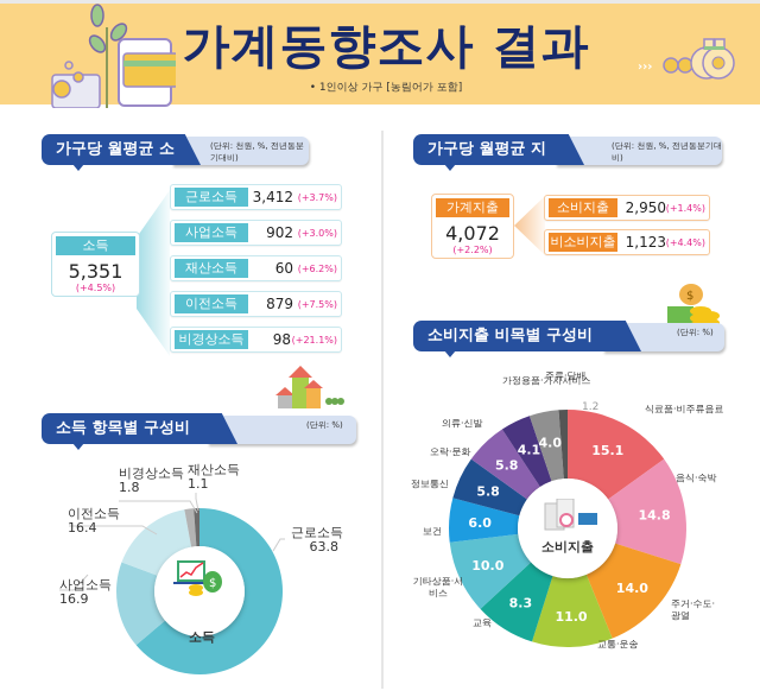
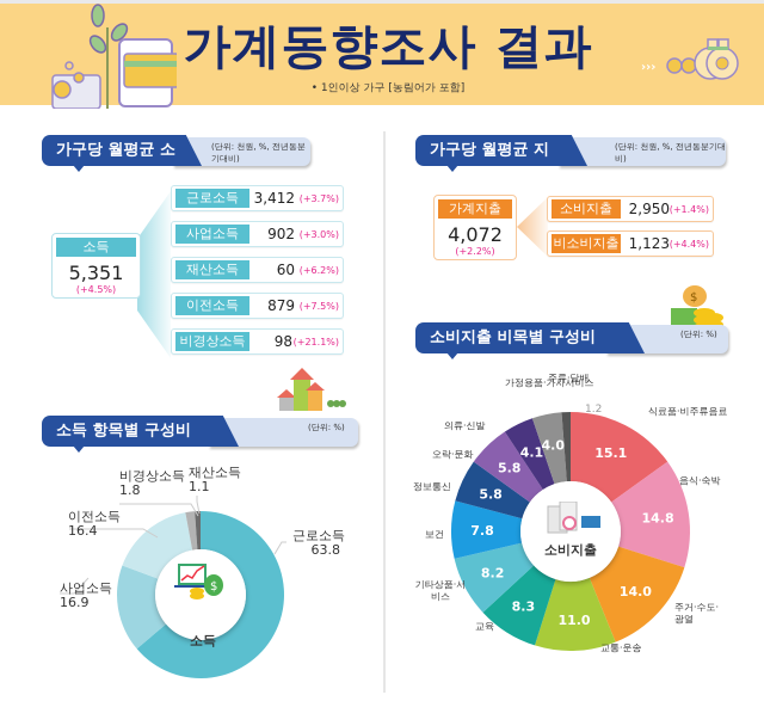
소비지출 비목별 구성비/기타상품·서비스: 10.0 -> 8.2
소비지출 비목별 구성비/보건: 6.0 -> 7.8
